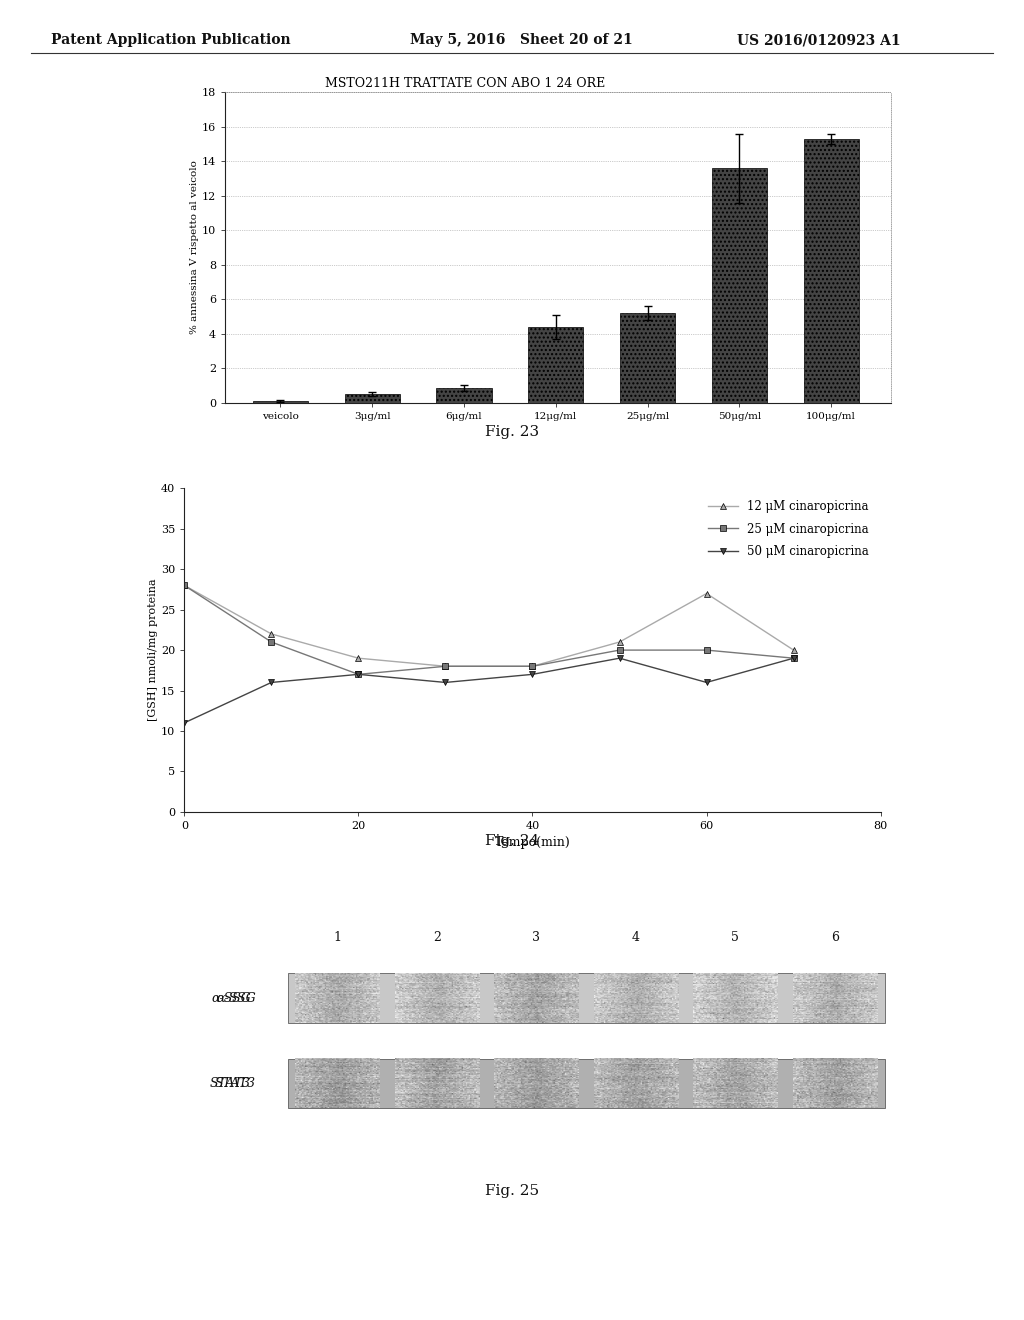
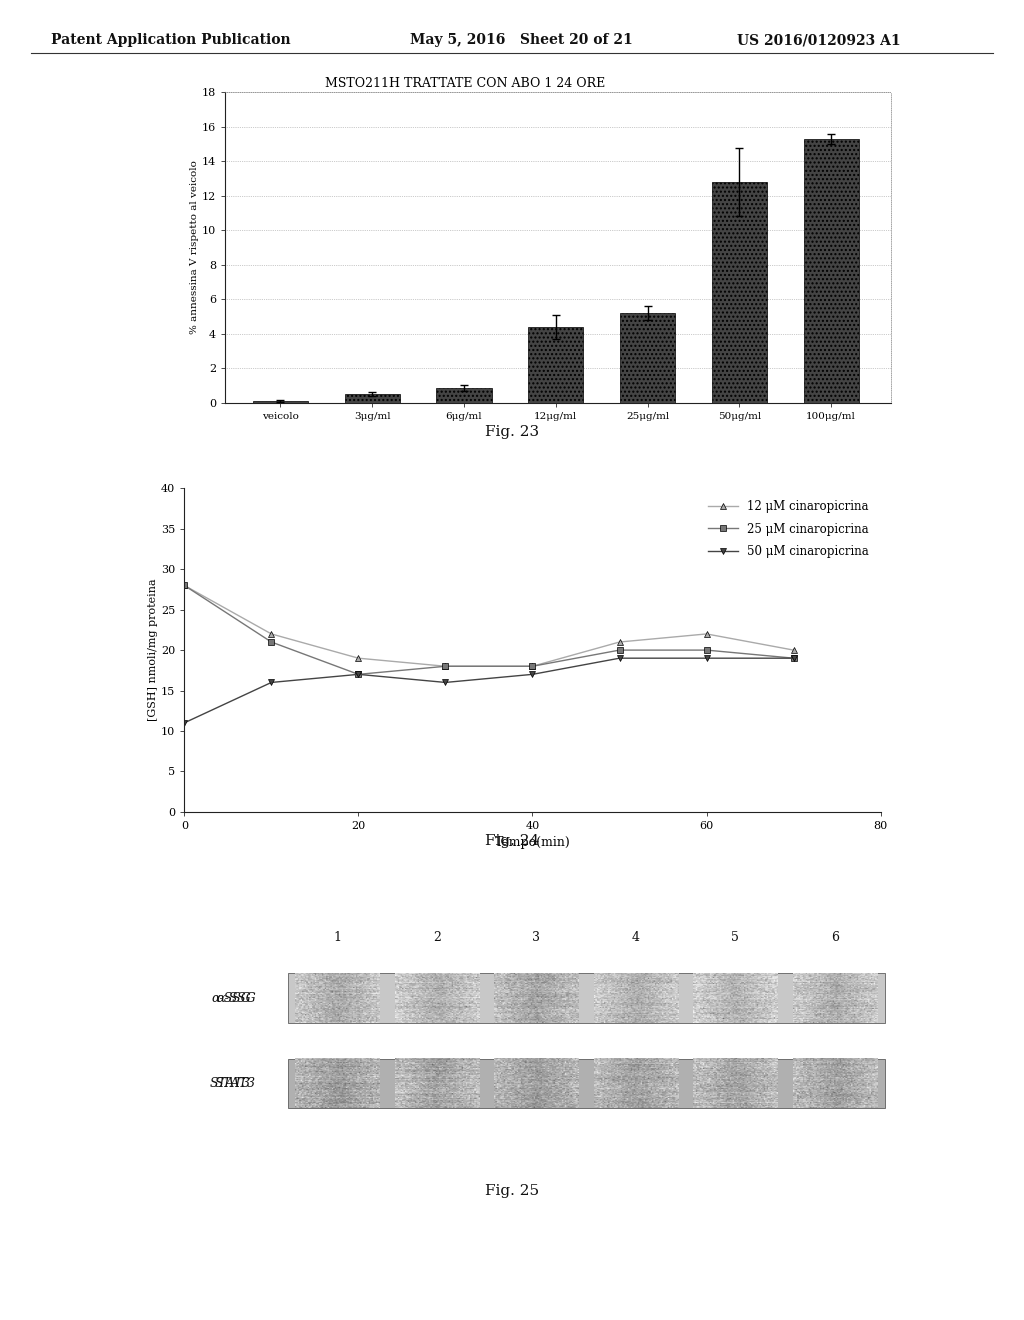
MSTO211H TRATTATE CON ABO 1 24 ORE/50μg/ml: 13.6 -> 12.8
12 μM cinaropicrina/60: 27 -> 22
50 μM cinaropicrina/60: 16 -> 19
